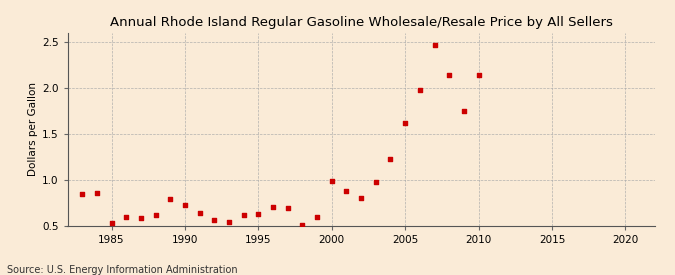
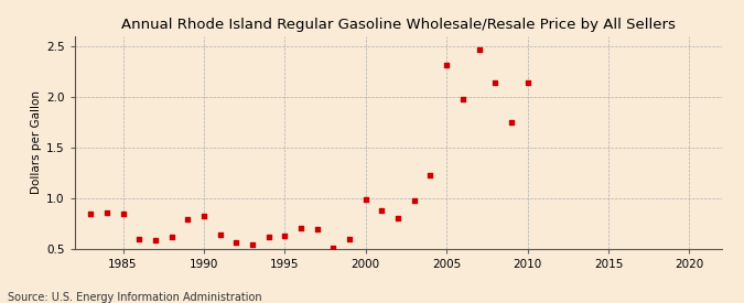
1985: 0.53 -> 0.84
1990: 0.72 -> 0.82
2005: 1.62 -> 2.32
